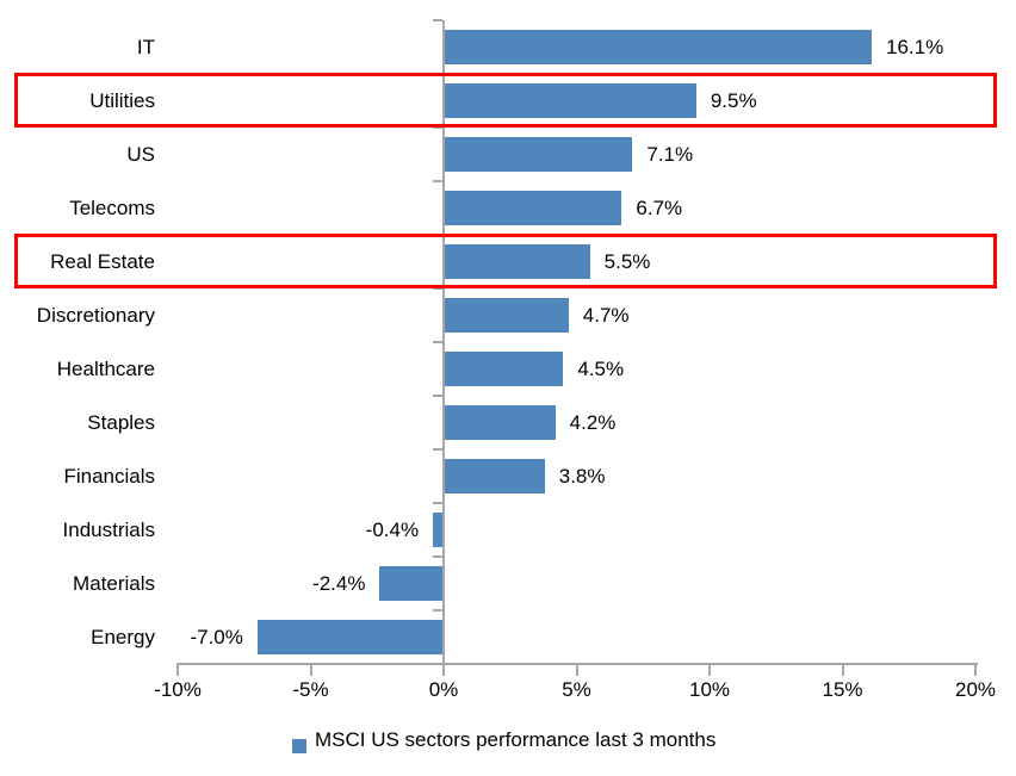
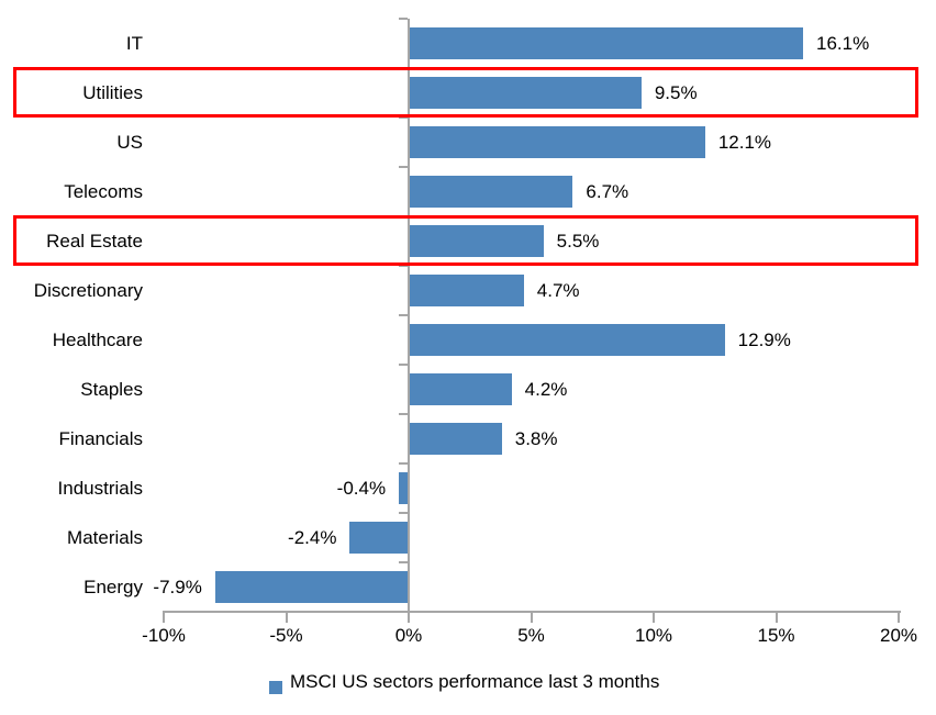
US: 7.1% -> 12.1%
Healthcare: 4.5% -> 12.9%
Energy: -7.0% -> -7.9%
